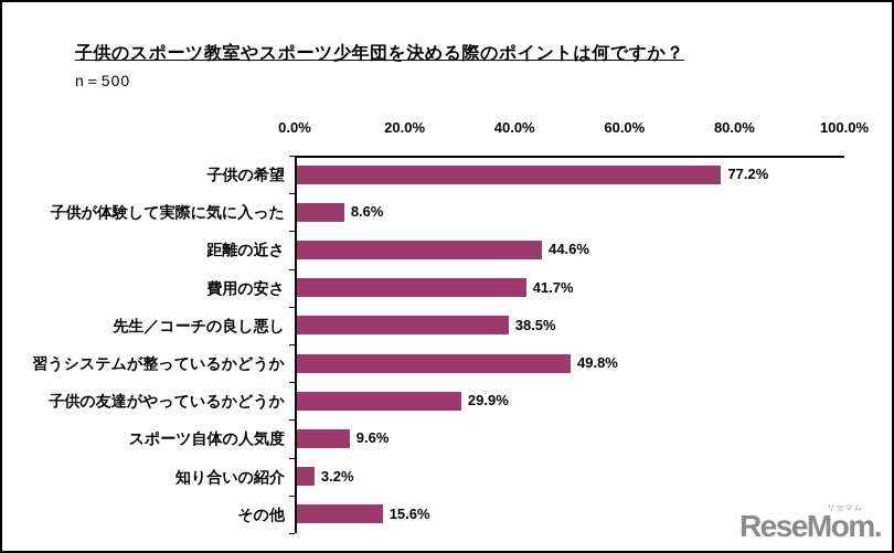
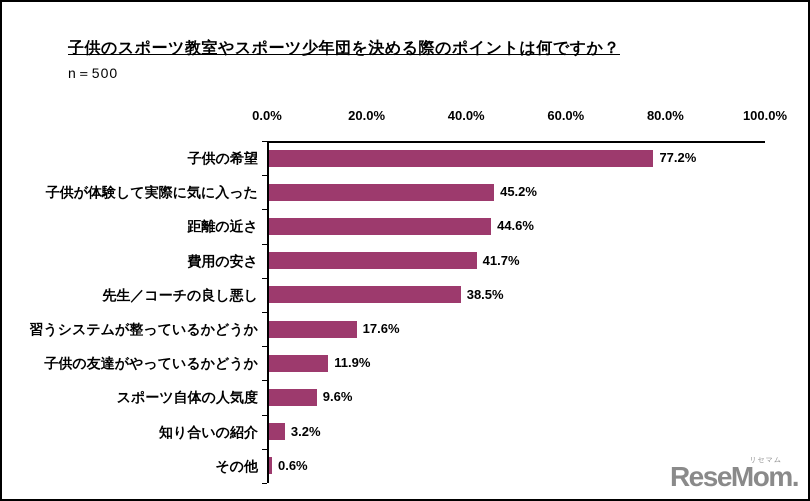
子供が体験して実際に気に入った: 8.6% -> 45.2%
習うシステムが整っているかどうか: 49.8% -> 17.6%
子供の友達がやっているかどうか: 29.9% -> 11.9%
その他: 15.6% -> 0.6%
